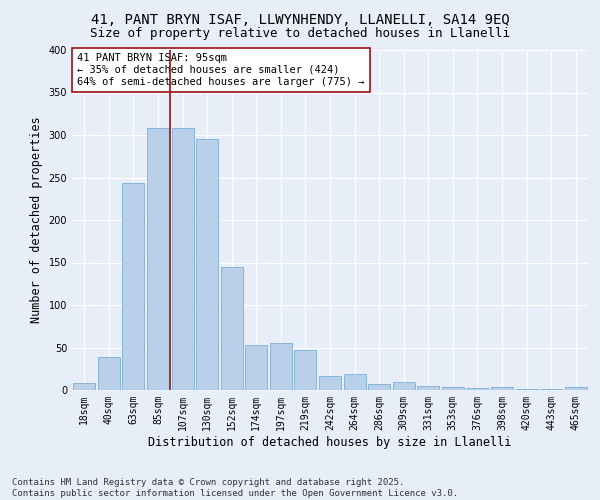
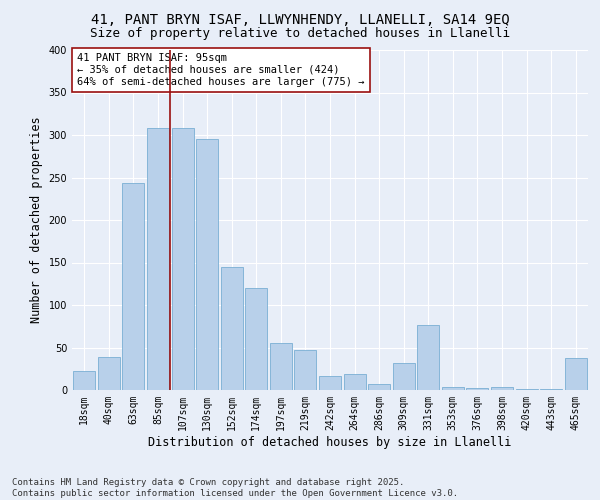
18sqm: 8 -> 22
174sqm: 53 -> 120
309sqm: 10 -> 32
331sqm: 5 -> 76
465sqm: 4 -> 38
